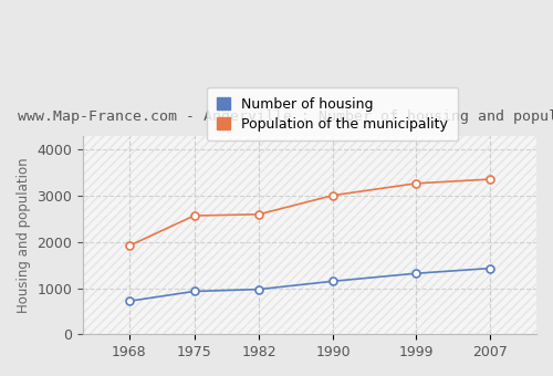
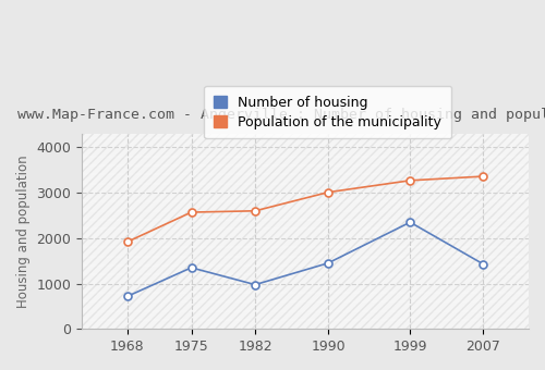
Number of housing/1975: 930 -> 1350
Number of housing/1990: 1150 -> 1450
Number of housing/1999: 1320 -> 2350
